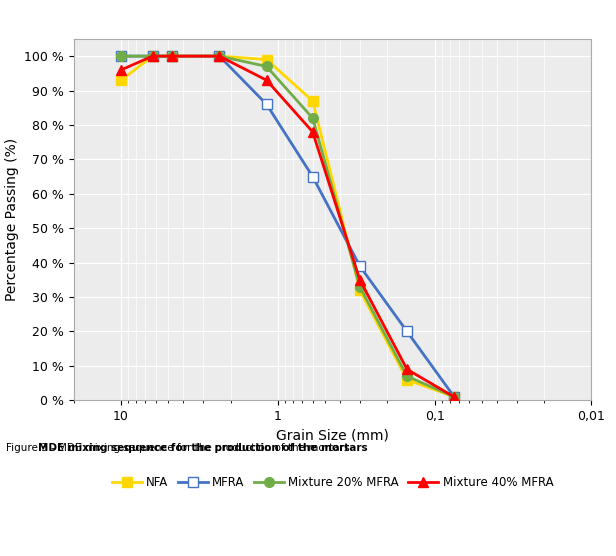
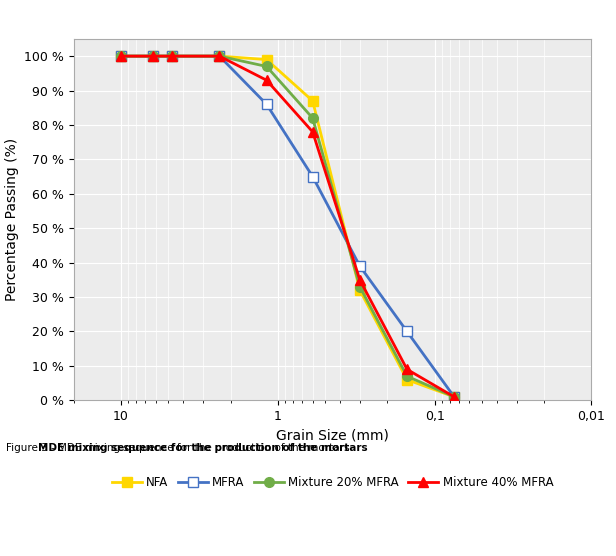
NFA/10: 93 % -> 100 %
Mixture 40% MFRA/10: 96 % -> 100 %
